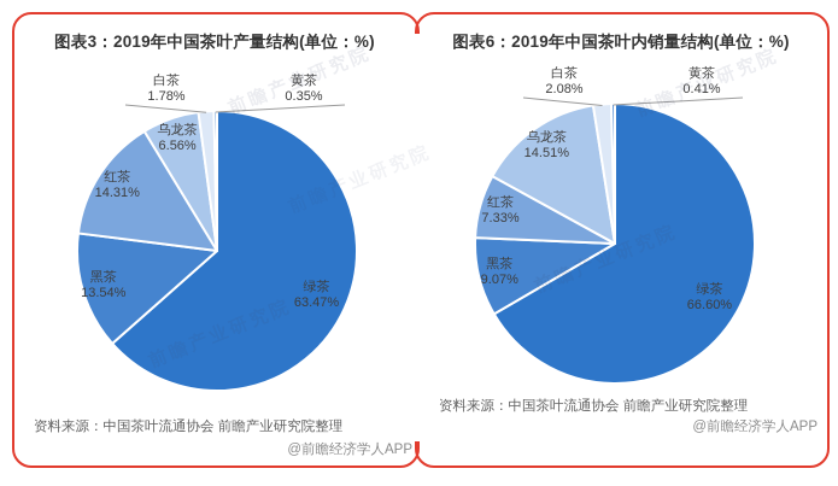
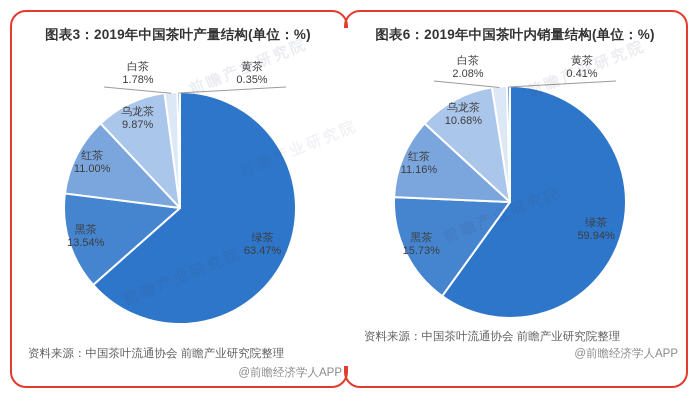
图表3：2019年中国茶叶产量结构(单位：%)/红茶: 14.31% -> 11.00%
图表3：2019年中国茶叶产量结构(单位：%)/乌龙茶: 6.56% -> 9.87%
图表6：2019年中国茶叶内销量结构(单位：%)/绿茶: 66.60% -> 59.94%
图表6：2019年中国茶叶内销量结构(单位：%)/黑茶: 9.07% -> 15.73%
图表6：2019年中国茶叶内销量结构(单位：%)/红茶: 7.33% -> 11.16%
图表6：2019年中国茶叶内销量结构(单位：%)/乌龙茶: 14.51% -> 10.68%
